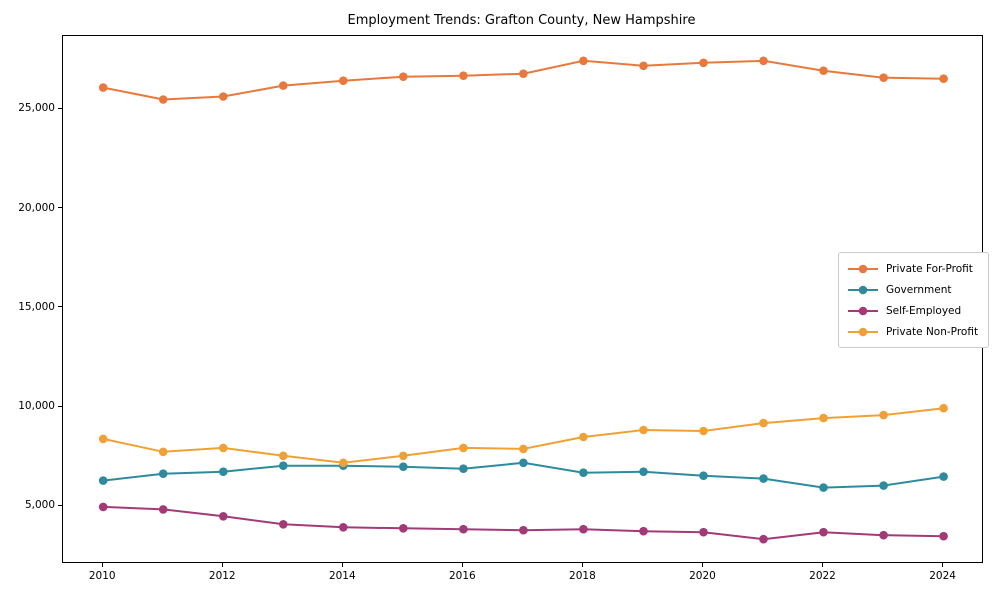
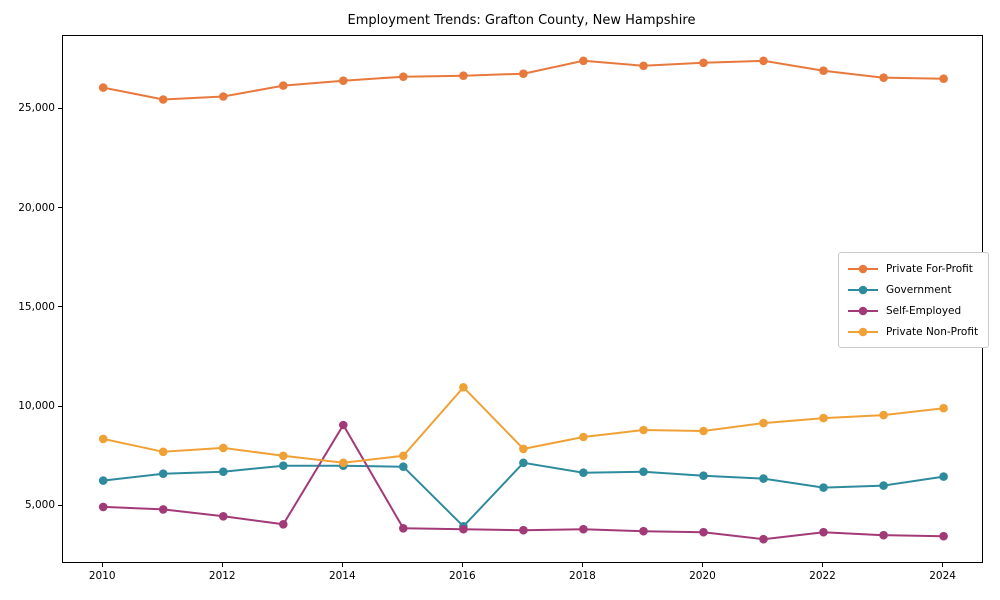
Self-Employed/2014: 4000 -> 9100
Government/2016: 6900 -> 4000
Private Non-Profit/2016: 8000 -> 11000
